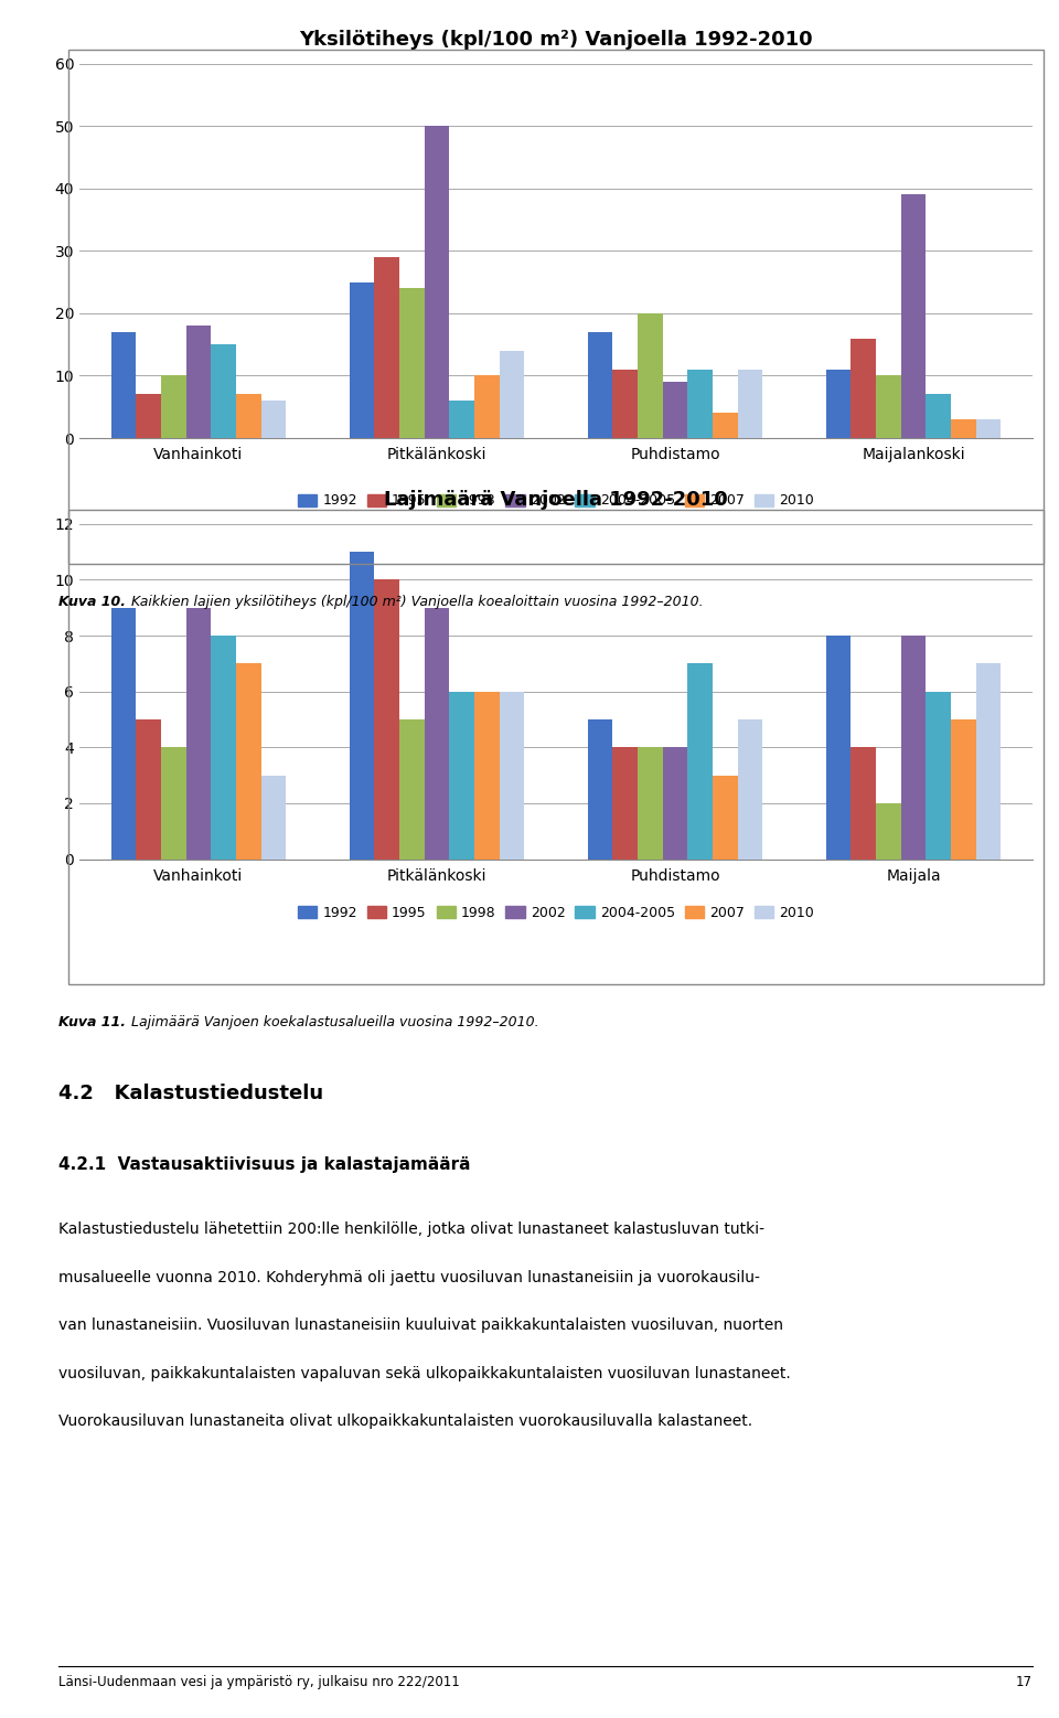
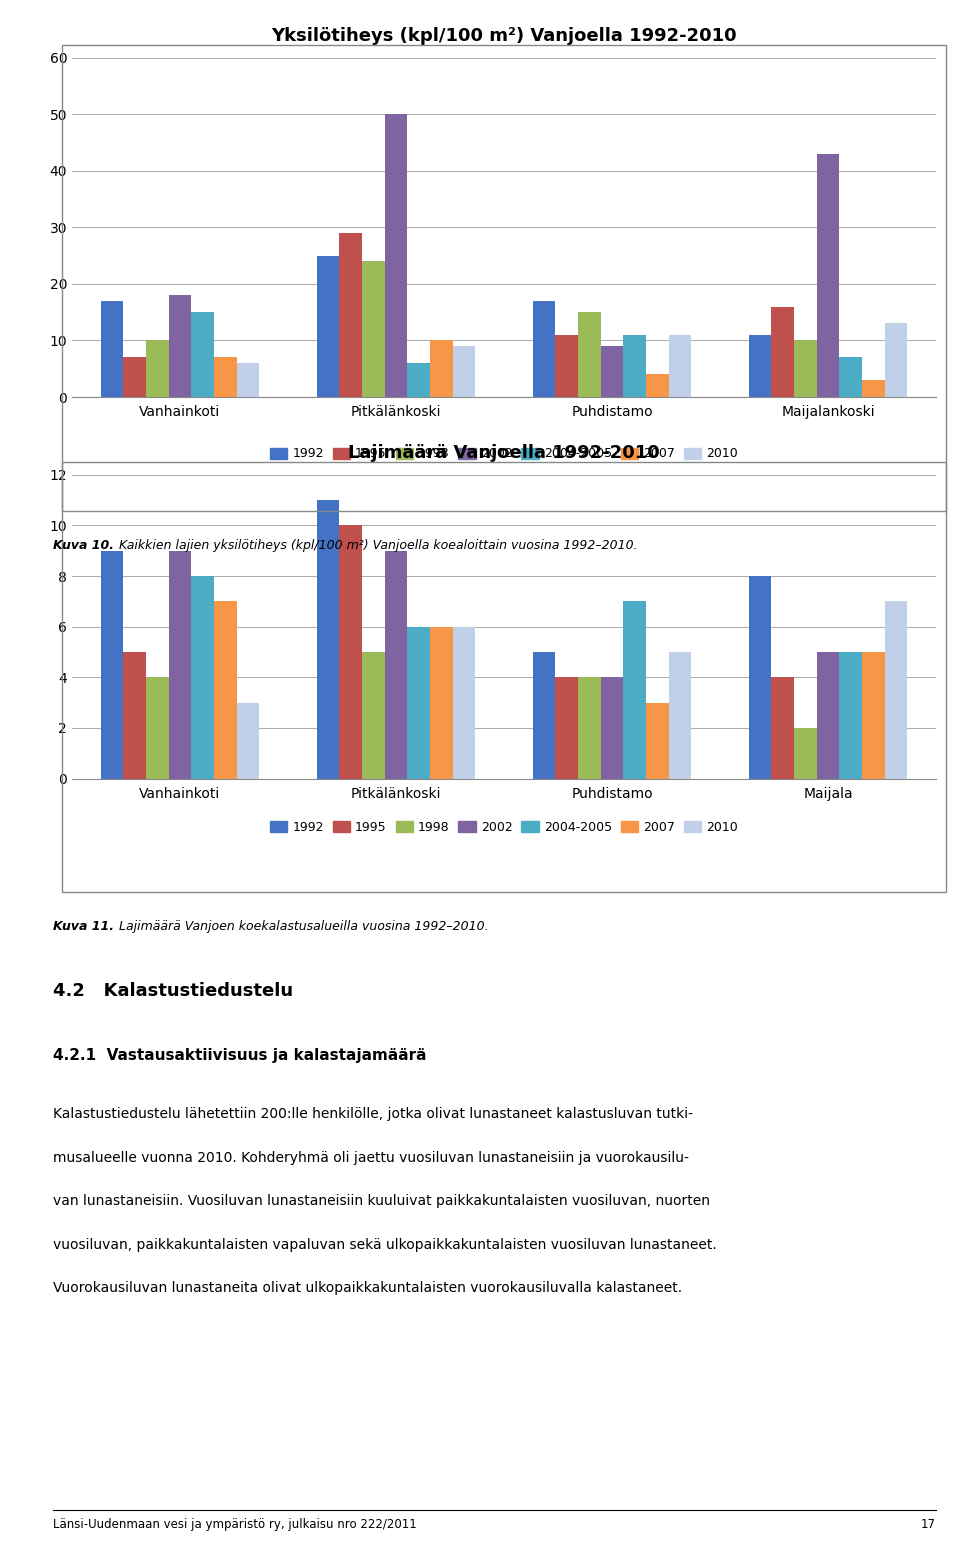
Yksilötiheys (kpl/100 m²) Vanjoella 1992-2010/2010/Pitkälänkoski: 14 -> 9
Yksilötiheys (kpl/100 m²) Vanjoella 1992-2010/1998/Puhdistamo: 20 -> 15
Yksilötiheys (kpl/100 m²) Vanjoella 1992-2010/2002/Maijalankoski: 39 -> 43
Yksilötiheys (kpl/100 m²) Vanjoella 1992-2010/2010/Maijalankoski: 3 -> 13
2002/Maijala: 8 -> 5
2004-2005/Maijala: 6 -> 5
